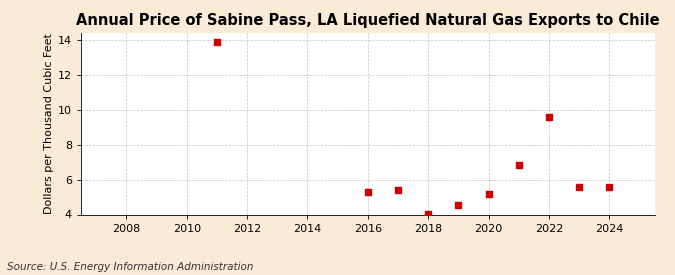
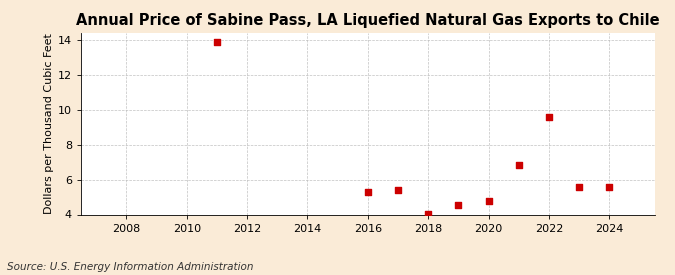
2020: 5.2 -> 4.8
